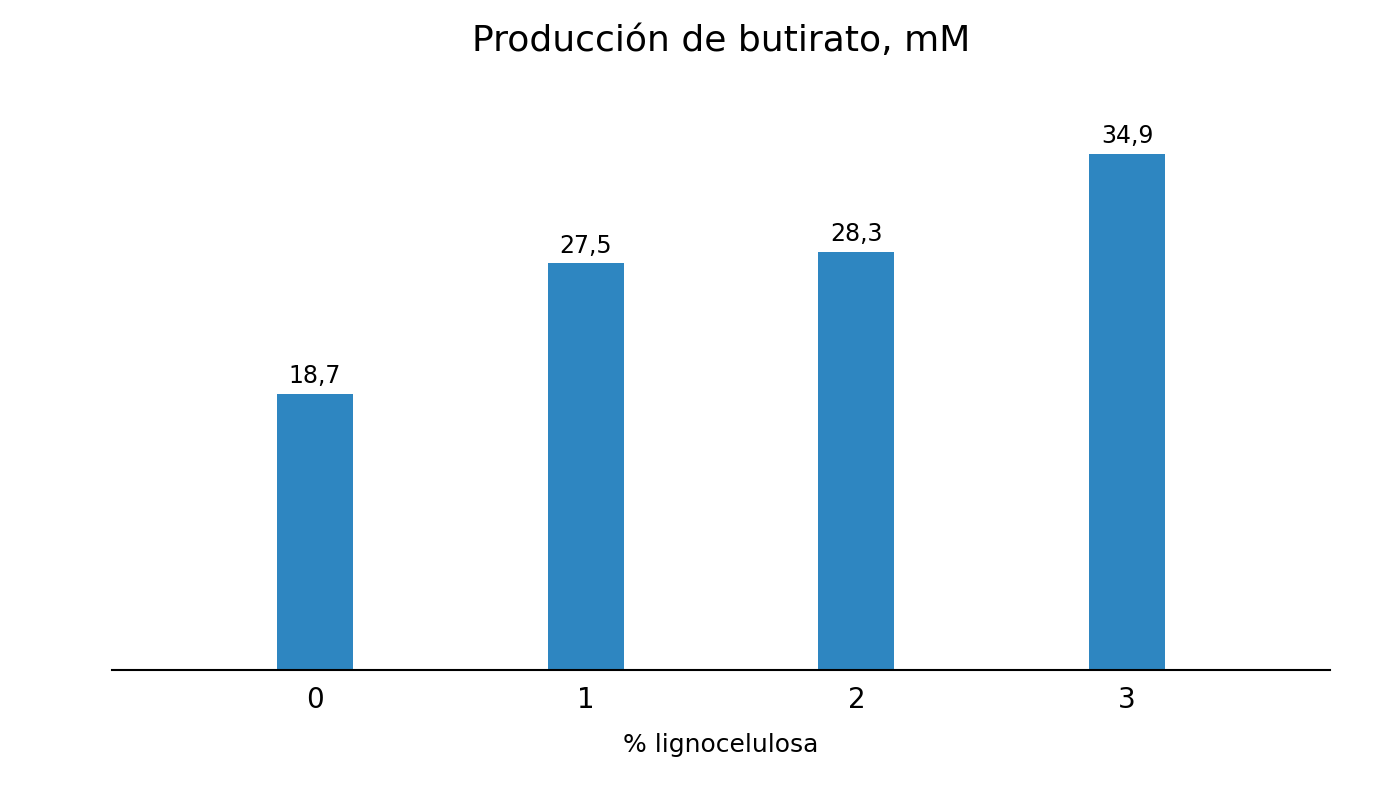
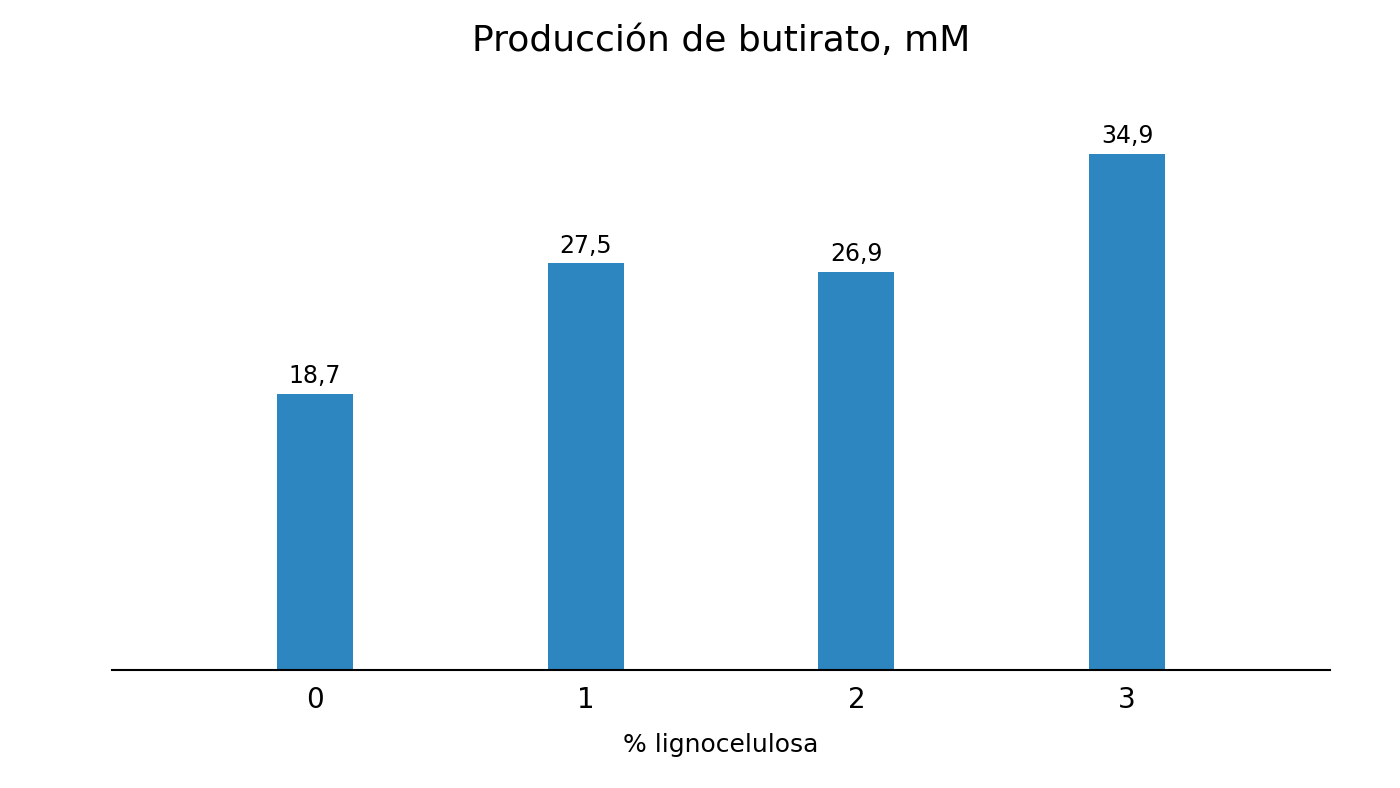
2: 28,3 -> 26,9
